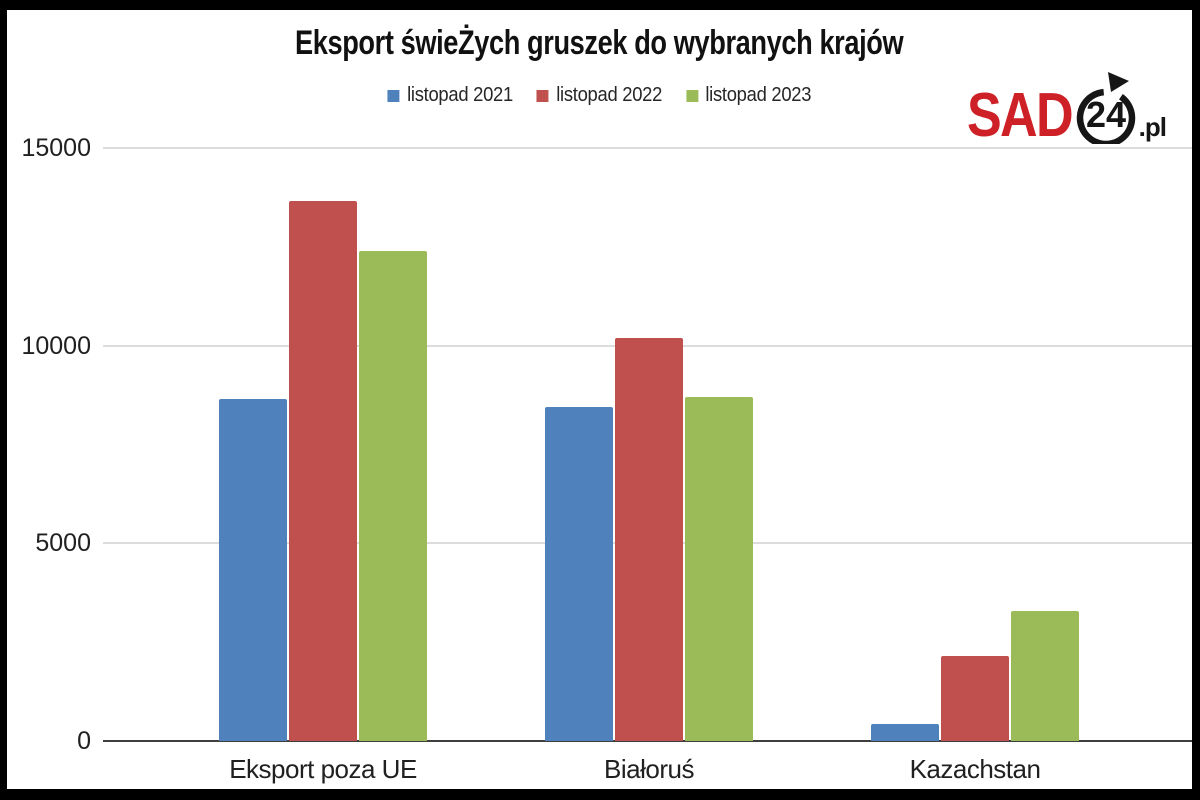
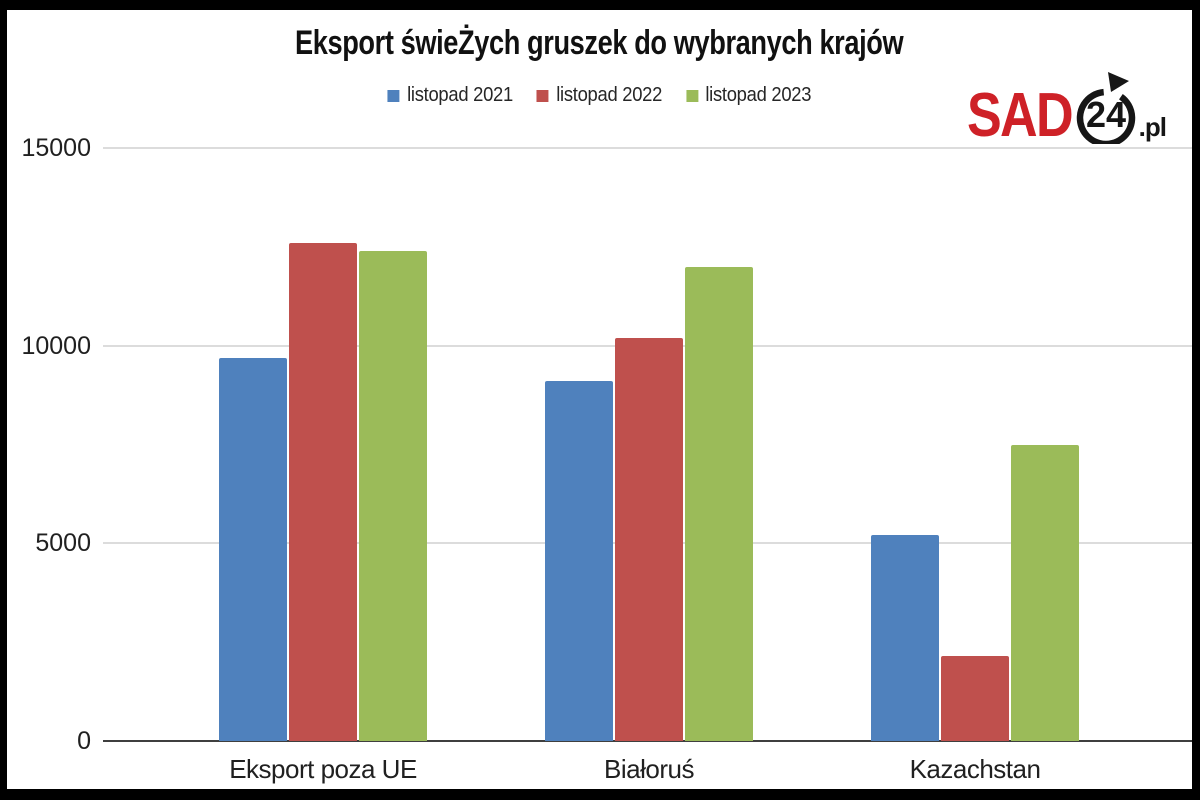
listopad 2021/Eksport poza UE: 8600 -> 9700
listopad 2022/Eksport poza UE: 13600 -> 12600
listopad 2021/Białoruś: 8400 -> 9100
listopad 2023/Białoruś: 8700 -> 12000
listopad 2021/Kazachstan: 400 -> 5200
listopad 2023/Kazachstan: 3300 -> 7500
